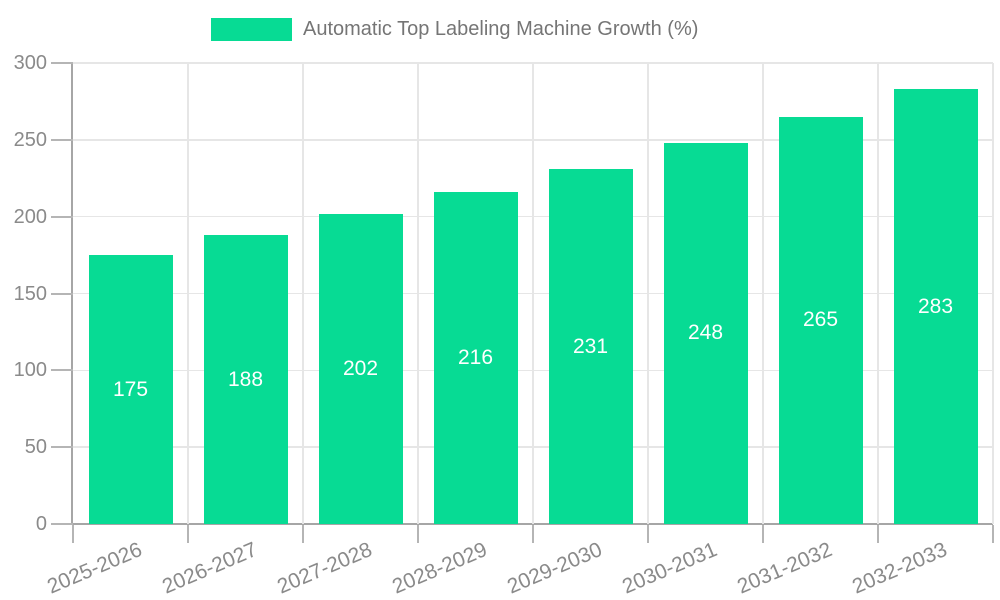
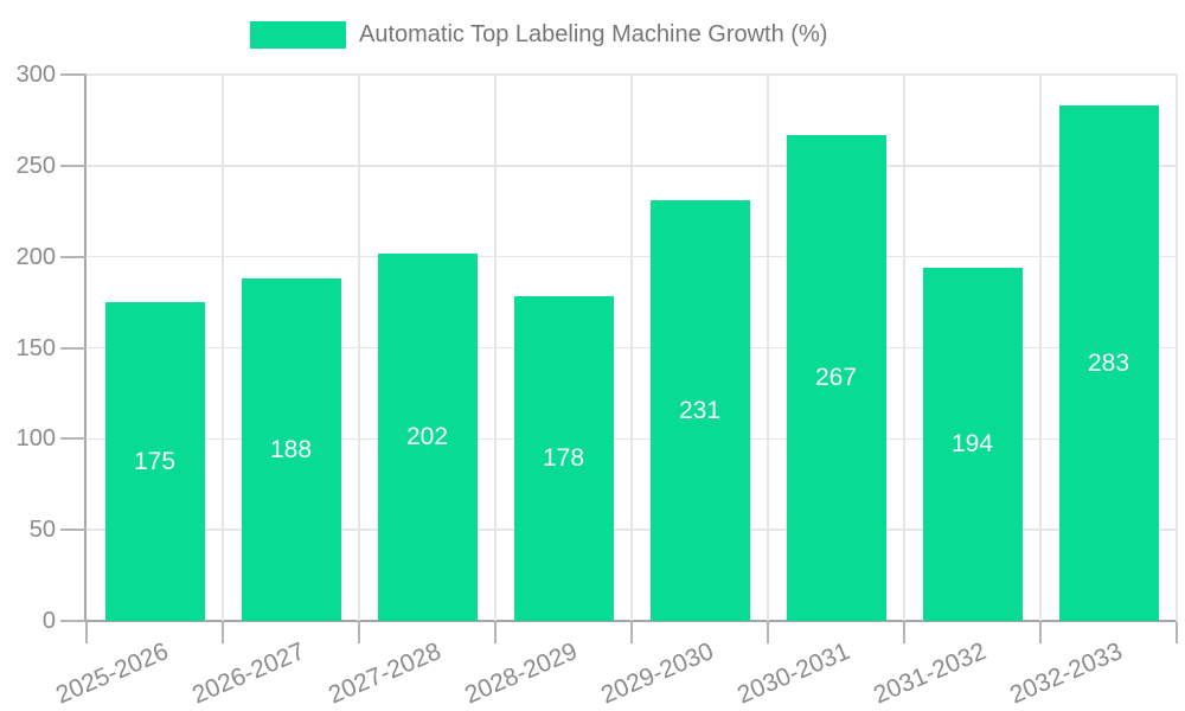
2028-2029: 216 -> 178
2030-2031: 248 -> 267
2031-2032: 265 -> 194
